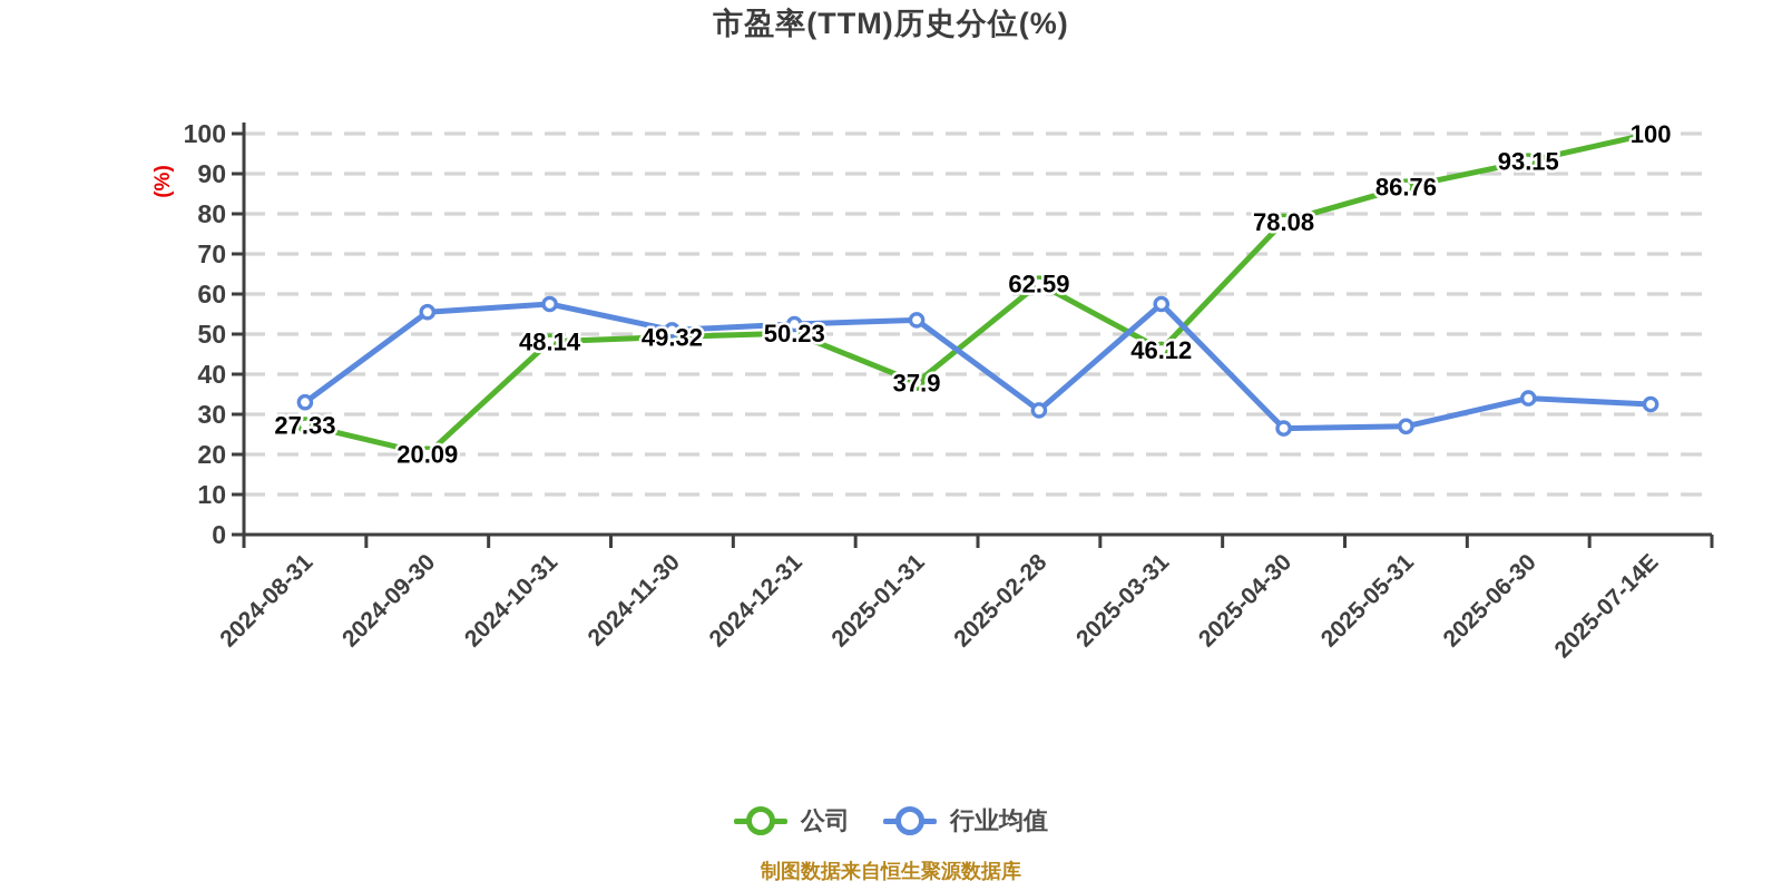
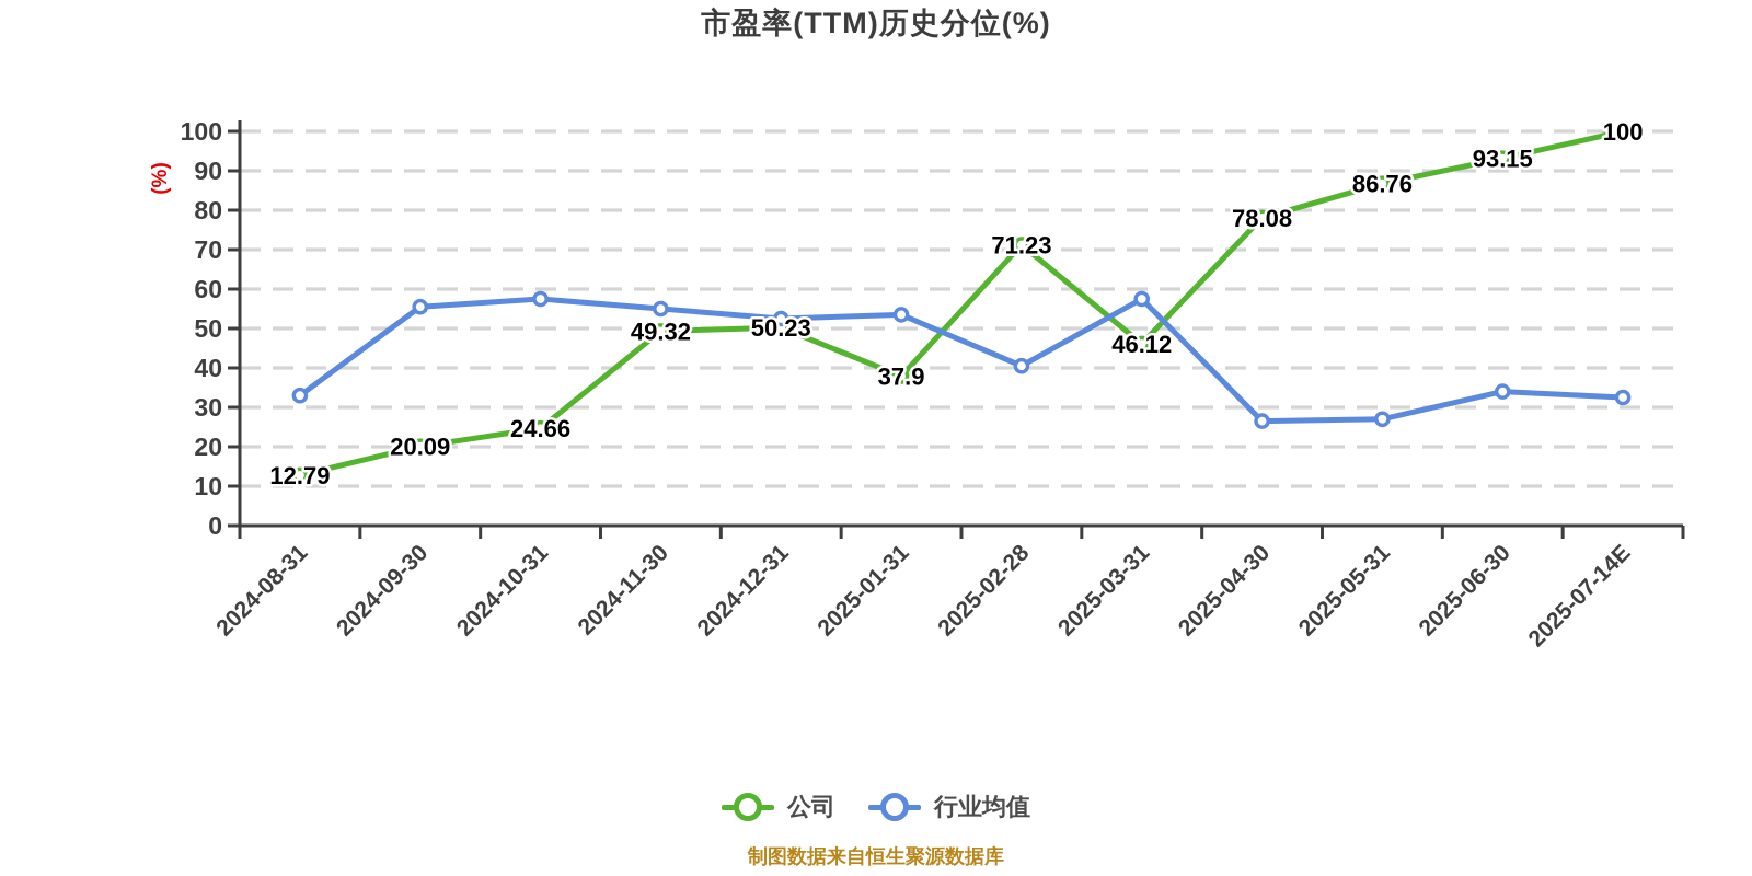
公司/2024-08-31: 27.33 -> 12.79
公司/2024-10-31: 48.14 -> 24.66
行业均值/2024-11-30: 51 -> 55
公司/2025-02-28: 62.59 -> 71.23
行业均值/2025-02-28: 31 -> 40
